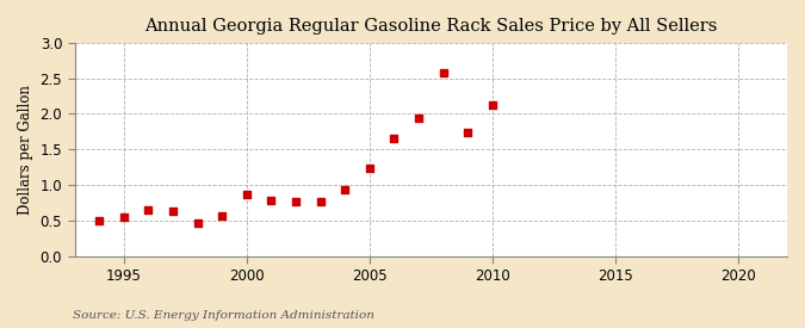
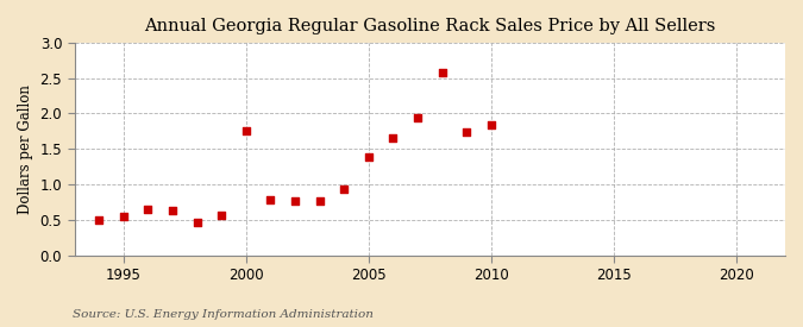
2000: 0.87 -> 1.76
2005: 1.24 -> 1.38
2010: 2.12 -> 1.84
